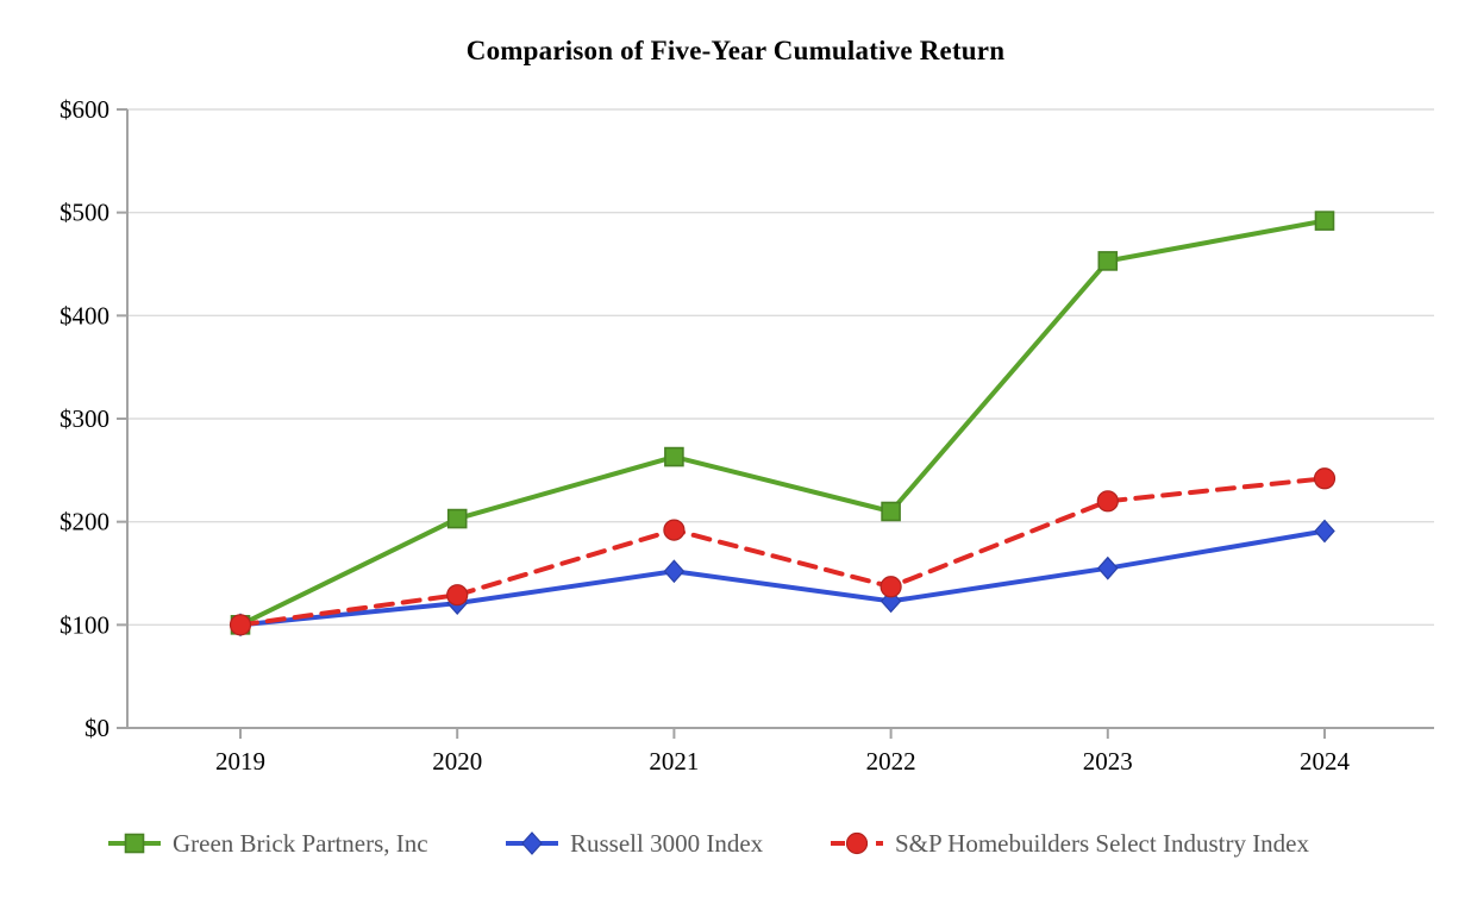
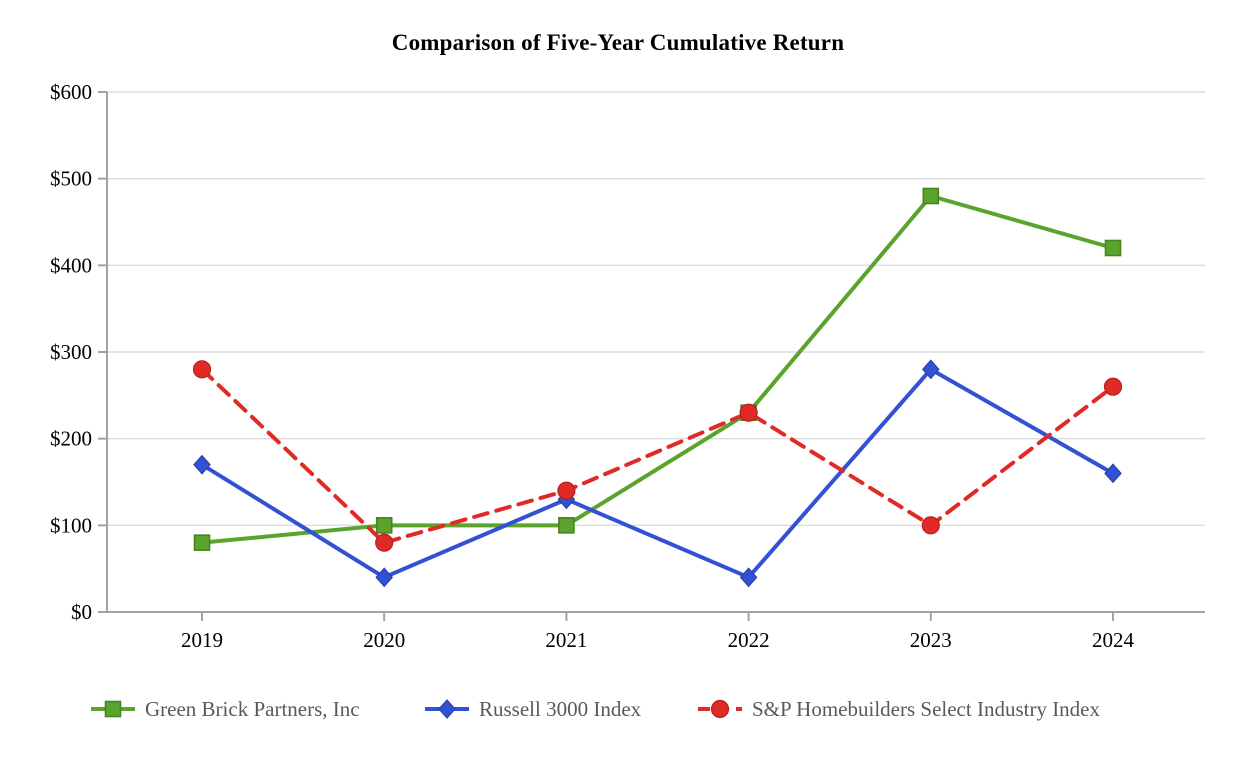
Green Brick Partners, Inc/2019: $100 -> $80
Russell 3000 Index/2019: $100 -> $170
S&P Homebuilders Select Industry Index/2019: $100 -> $280
Green Brick Partners, Inc/2020: $200 -> $100
Russell 3000 Index/2020: $120 -> $40
S&P Homebuilders Select Industry Index/2020: $130 -> $80
Green Brick Partners, Inc/2021: $260 -> $100
Russell 3000 Index/2021: $150 -> $130
S&P Homebuilders Select Industry Index/2021: $190 -> $140
Green Brick Partners, Inc/2022: $210 -> $230
Russell 3000 Index/2022: $120 -> $40
S&P Homebuilders Select Industry Index/2022: $140 -> $230
Green Brick Partners, Inc/2023: $450 -> $480
Russell 3000 Index/2023: $160 -> $280
S&P Homebuilders Select Industry Index/2023: $220 -> $100
Green Brick Partners, Inc/2024: $490 -> $420
Russell 3000 Index/2024: $190 -> $160
S&P Homebuilders Select Industry Index/2024: $240 -> $260
